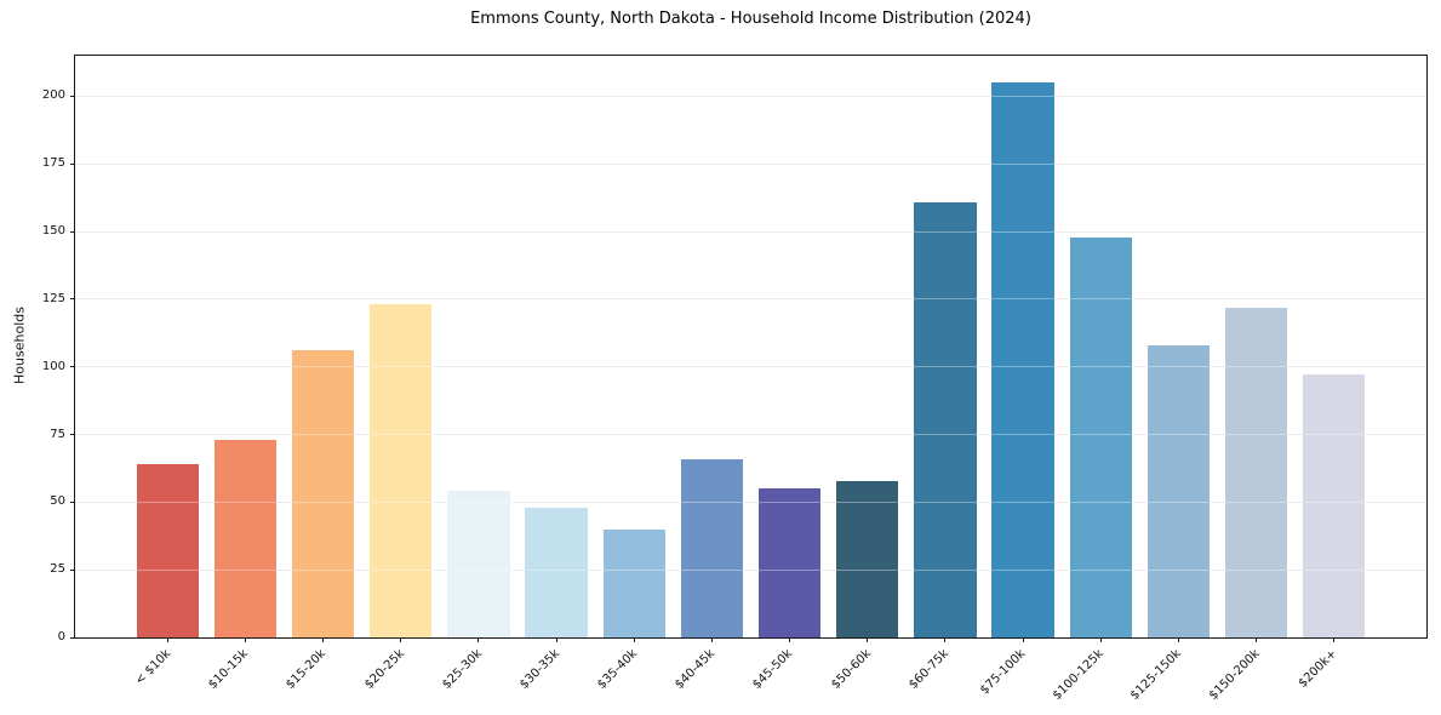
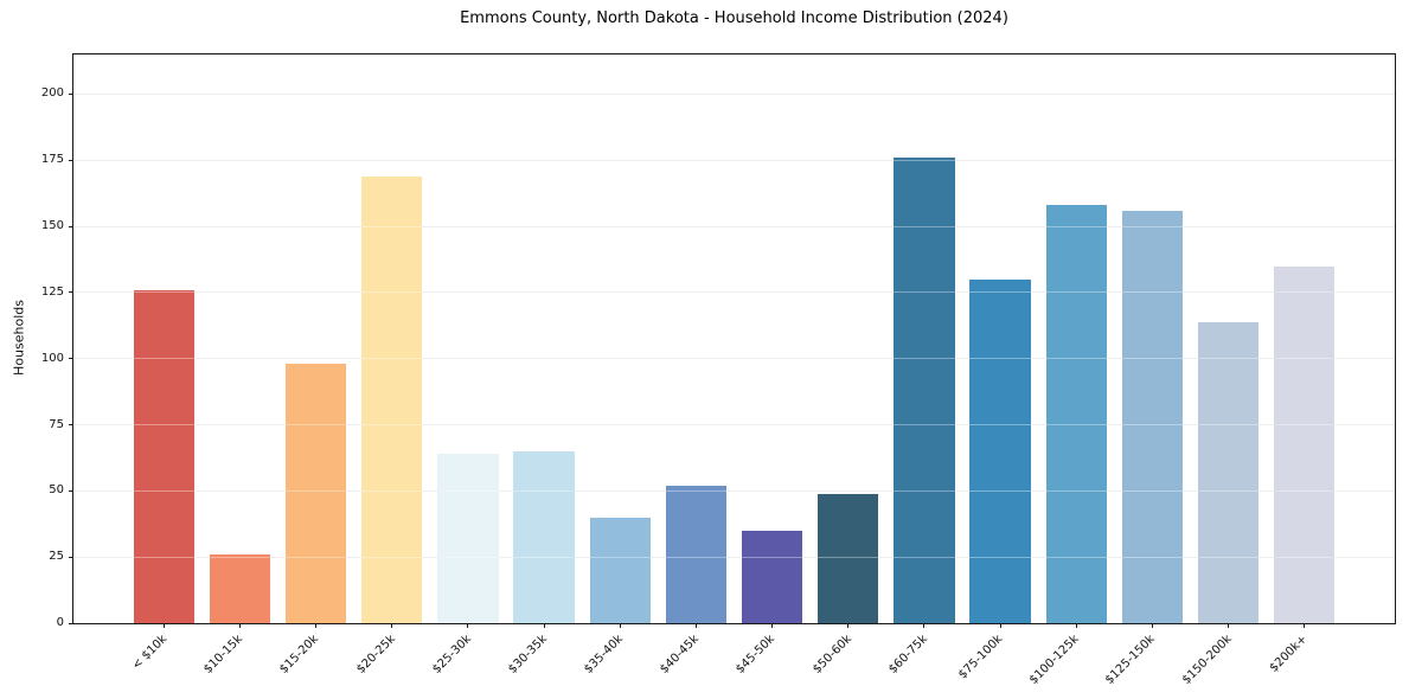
< $10k: 64 -> 126
$10-15k: 73 -> 26
$15-20k: 106 -> 98
$20-25k: 123 -> 169
$25-30k: 54 -> 64
$30-35k: 48 -> 65
$40-45k: 66 -> 52
$45-50k: 55 -> 35
$50-60k: 58 -> 49
$60-75k: 161 -> 176
$75-100k: 205 -> 130
$100-125k: 148 -> 158
$125-150k: 108 -> 156
$150-200k: 122 -> 114
$200k+: 97 -> 135
